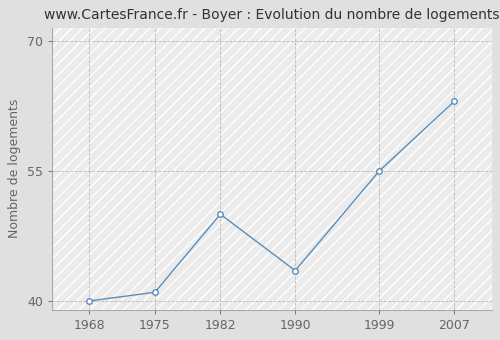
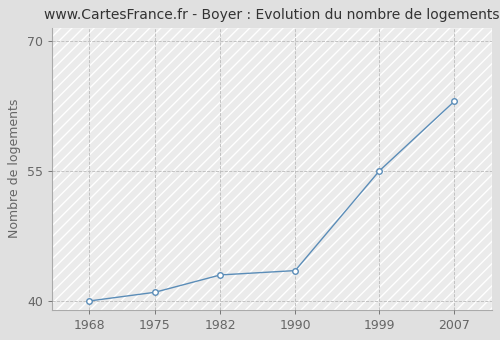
1982: 50.0 -> 43.0
